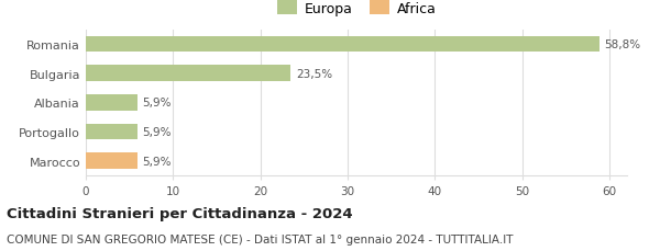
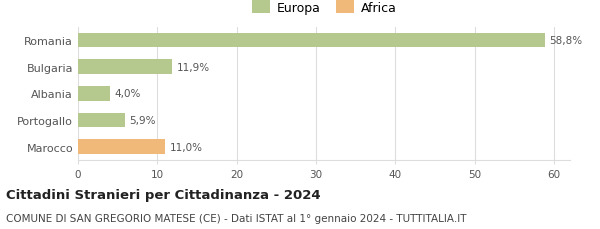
Bulgaria: 23,5% -> 11,9%
Albania: 5,9% -> 4,0%
Marocco: 5,9% -> 11,0%
